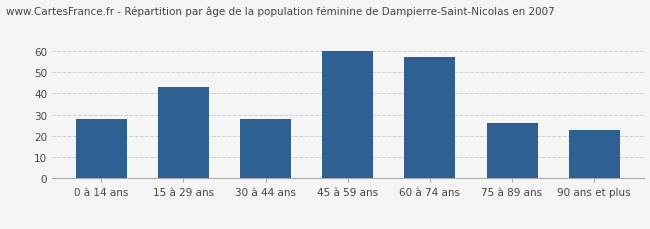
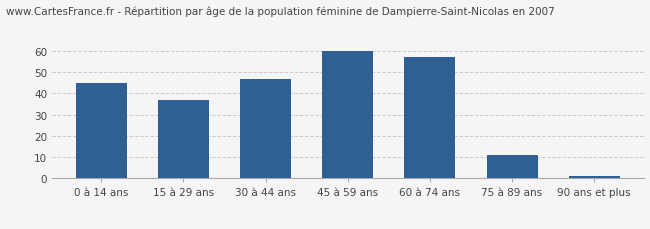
0 à 14 ans: 28 -> 45
15 à 29 ans: 43 -> 37
30 à 44 ans: 28 -> 47
75 à 89 ans: 26 -> 11
90 ans et plus: 23 -> 1
